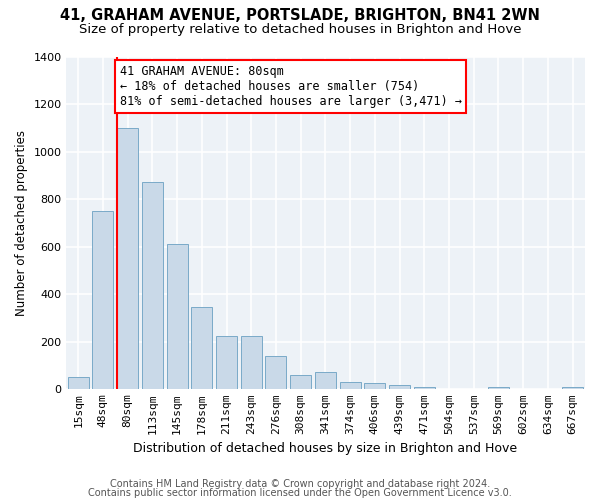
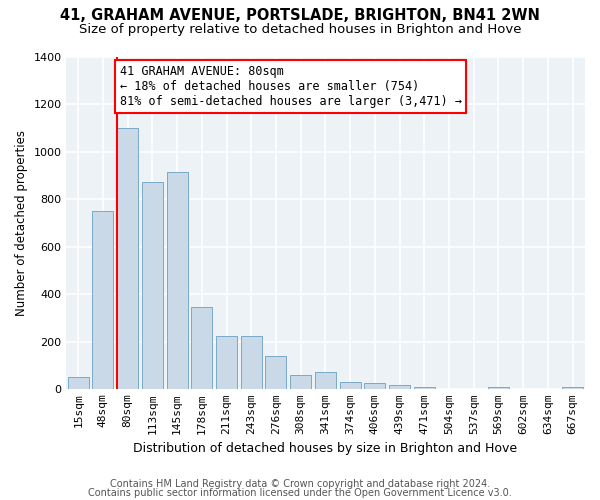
145sqm: 610 -> 915
